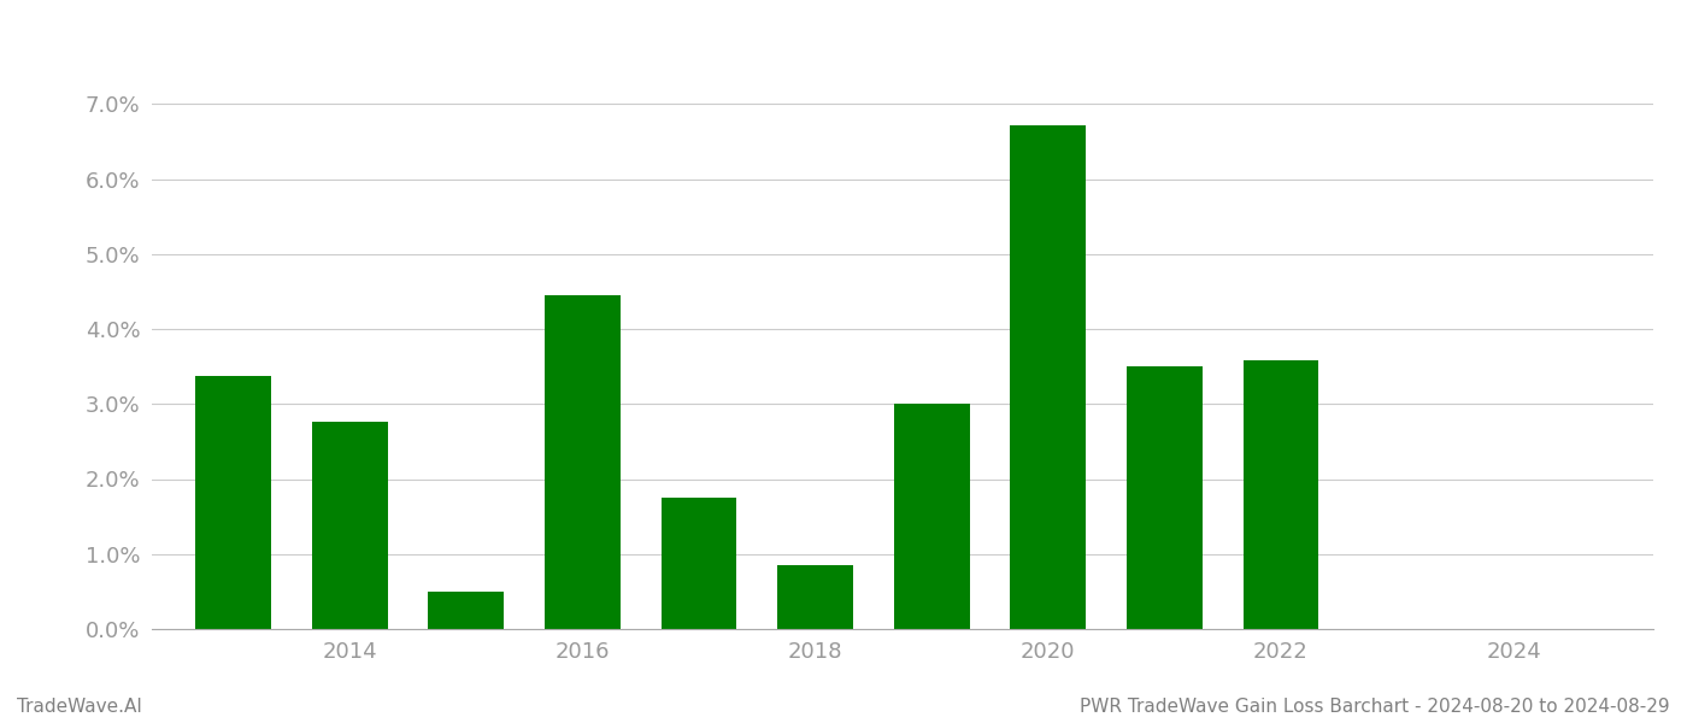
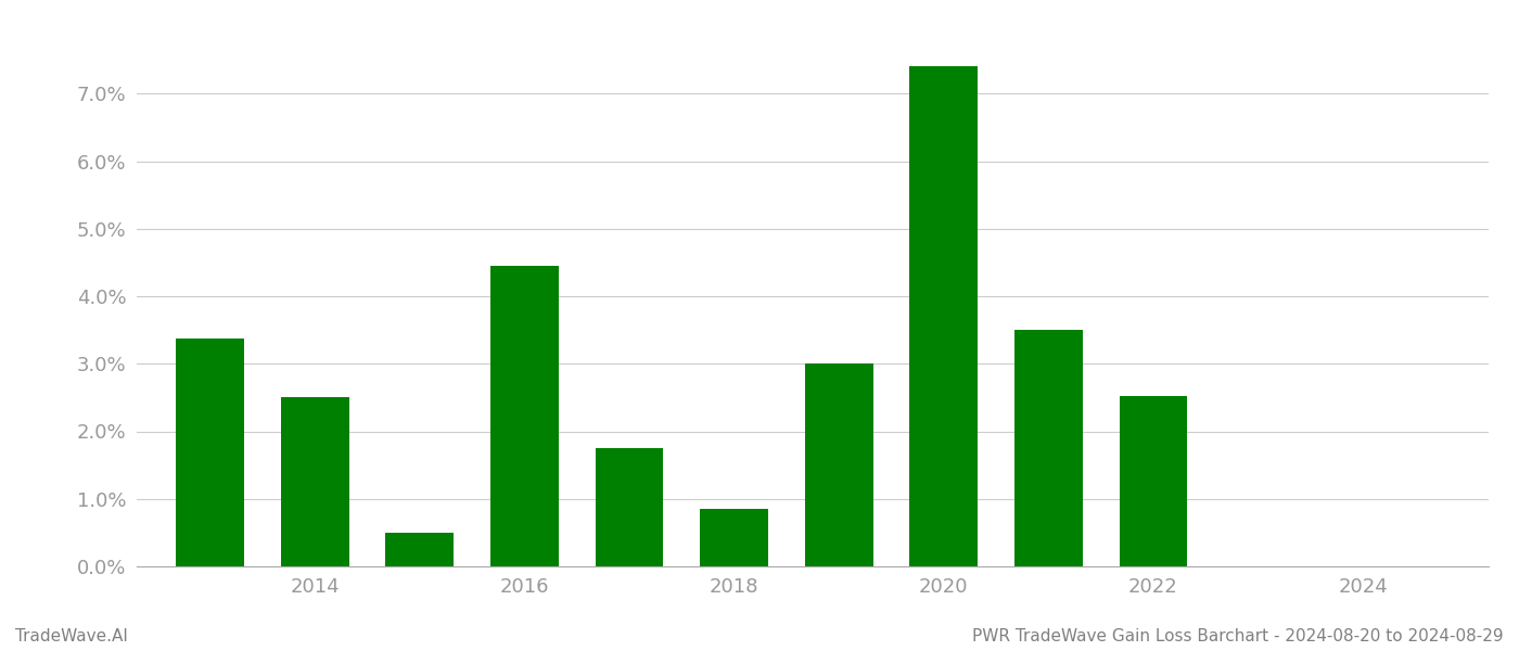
2014: 2.76% -> 2.50%
2020: 6.72% -> 7.40%
2022: 3.58% -> 2.52%
